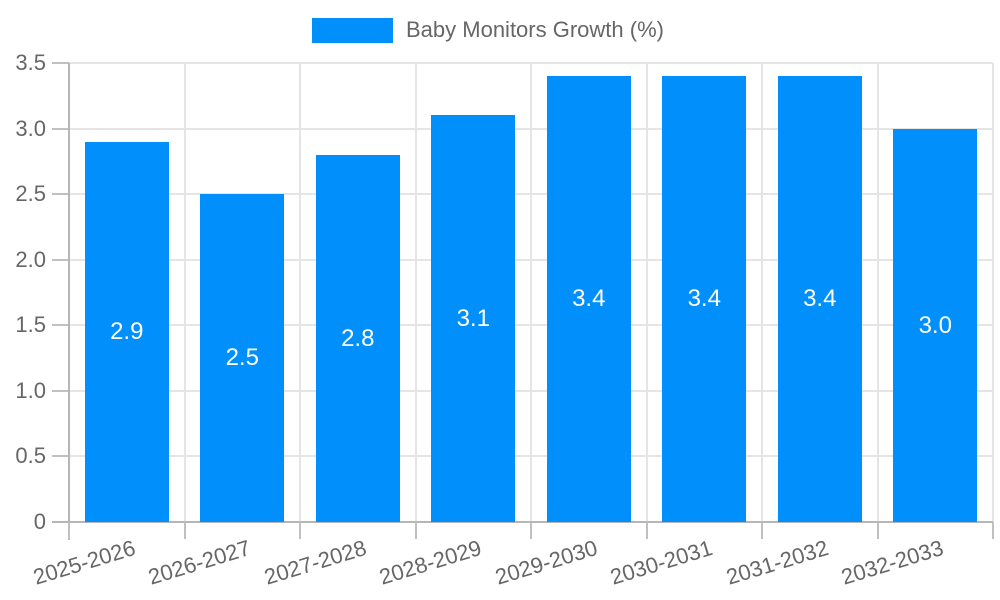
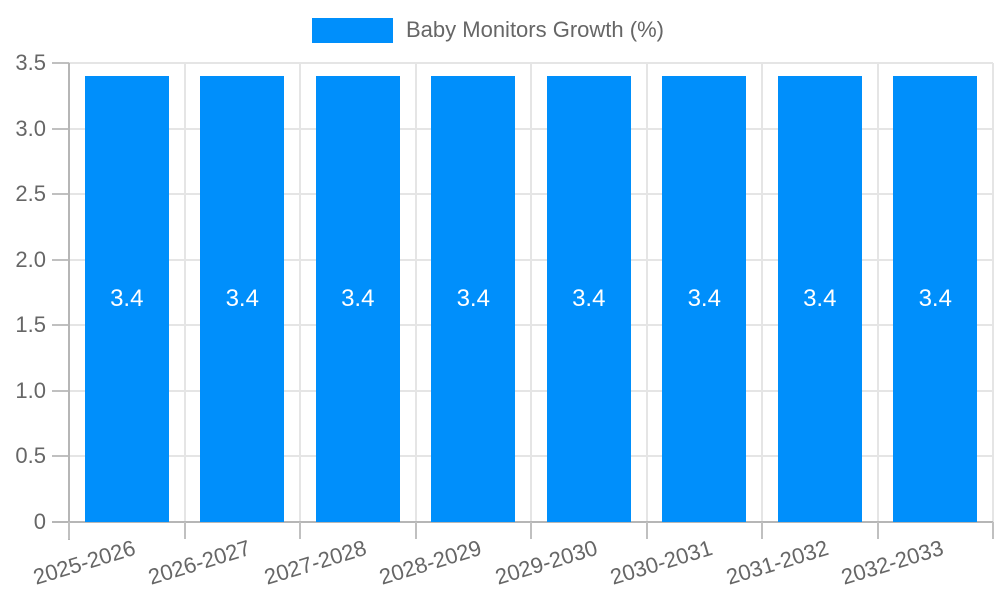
2025-2026: 2.9 -> 3.4
2026-2027: 2.5 -> 3.4
2027-2028: 2.8 -> 3.4
2028-2029: 3.1 -> 3.4
2032-2033: 3.0 -> 3.4
